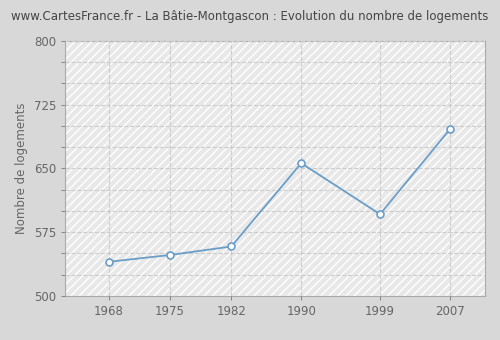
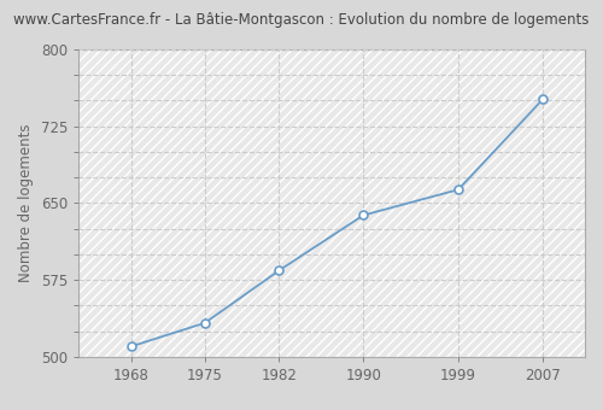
1968: 540 -> 510
1975: 548 -> 533
1982: 558 -> 584
1990: 656 -> 638
1999: 596 -> 663
2007: 696 -> 751
